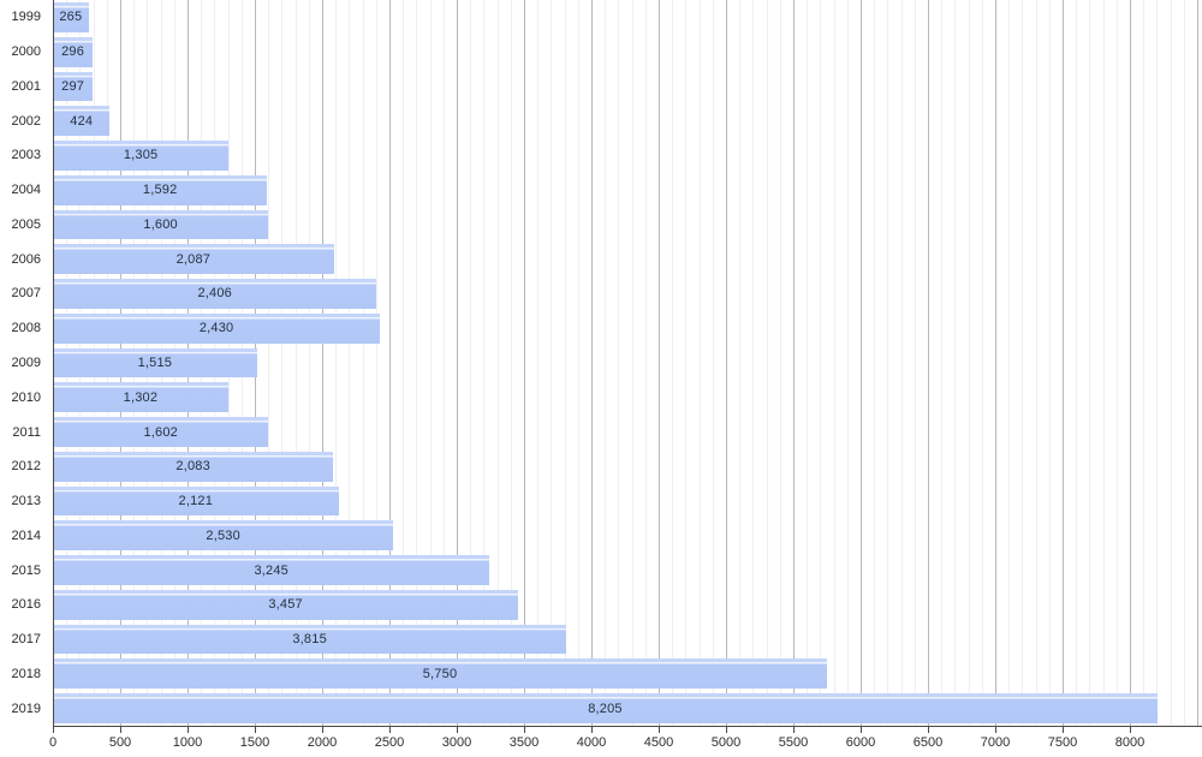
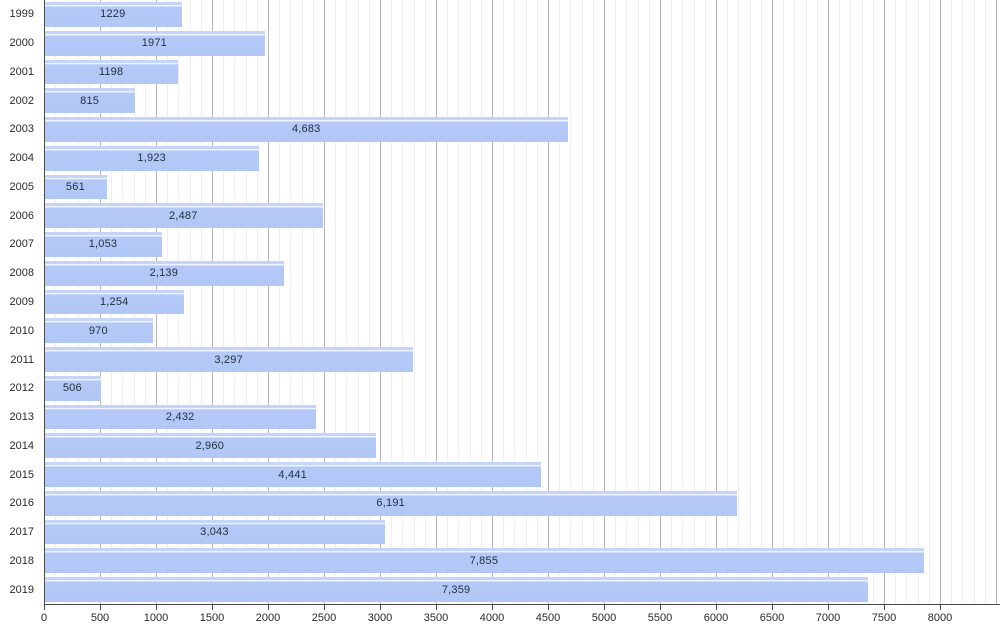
1999: 265 -> 1229
2000: 296 -> 1971
2001: 297 -> 1198
2002: 424 -> 815
2003: 1,305 -> 4,683
2004: 1,592 -> 1,923
2005: 1,600 -> 561
2006: 2,087 -> 2,487
2007: 2,406 -> 1,053
2008: 2,430 -> 2,139
2009: 1,515 -> 1,254
2010: 1,302 -> 970
2011: 1,602 -> 3,297
2012: 2,083 -> 506
2013: 2,121 -> 2,432
2014: 2,530 -> 2,960
2015: 3,245 -> 4,441
2016: 3,457 -> 6,191
2017: 3,815 -> 3,043
2018: 5,750 -> 7,855
2019: 8,205 -> 7,359
